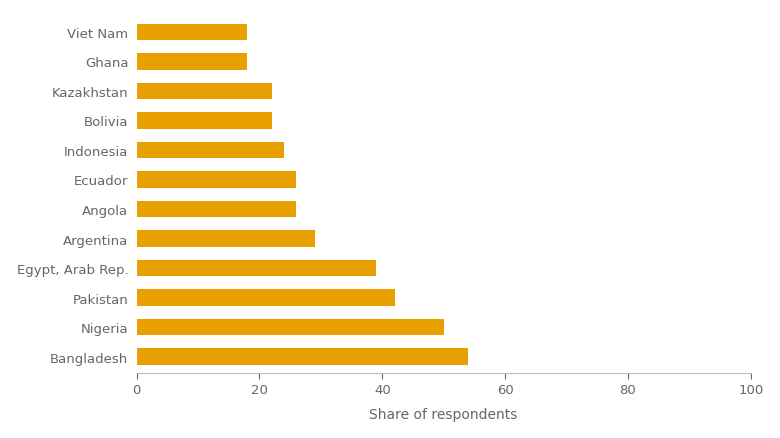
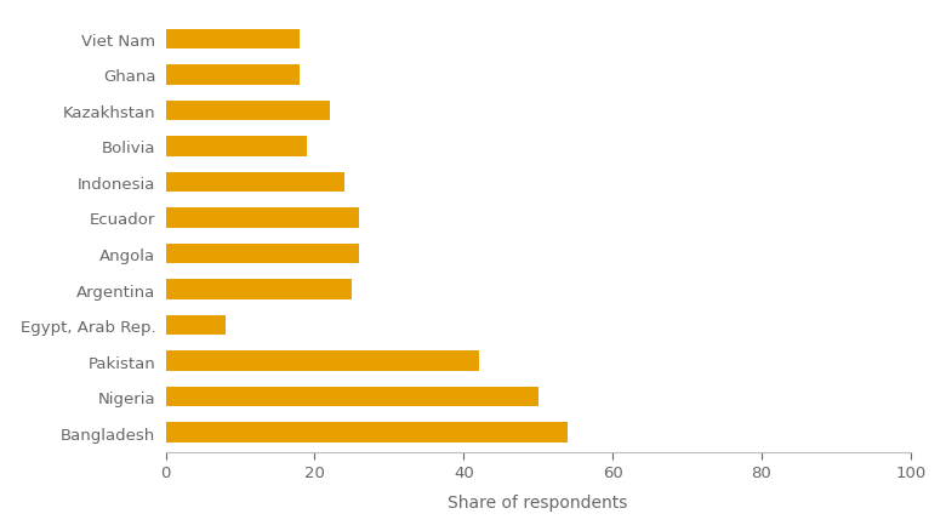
Bolivia: 22 -> 19
Argentina: 29 -> 25
Egypt, Arab Rep.: 39 -> 8
